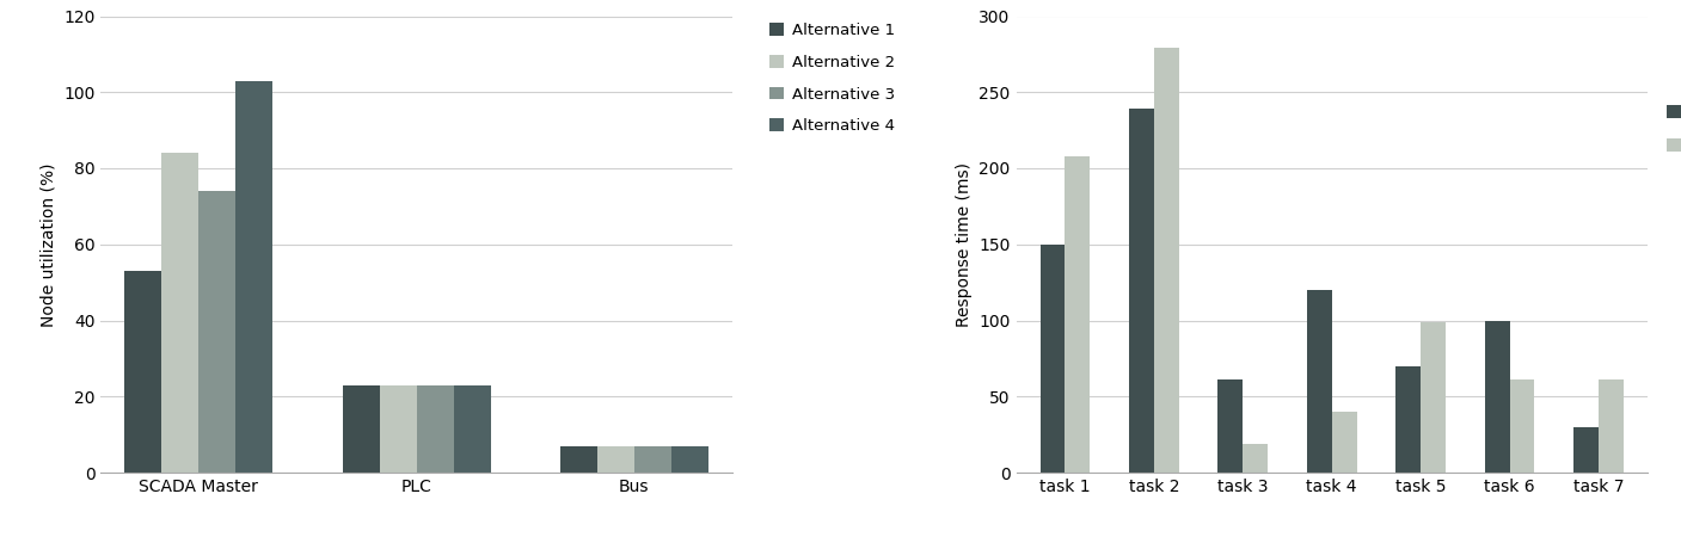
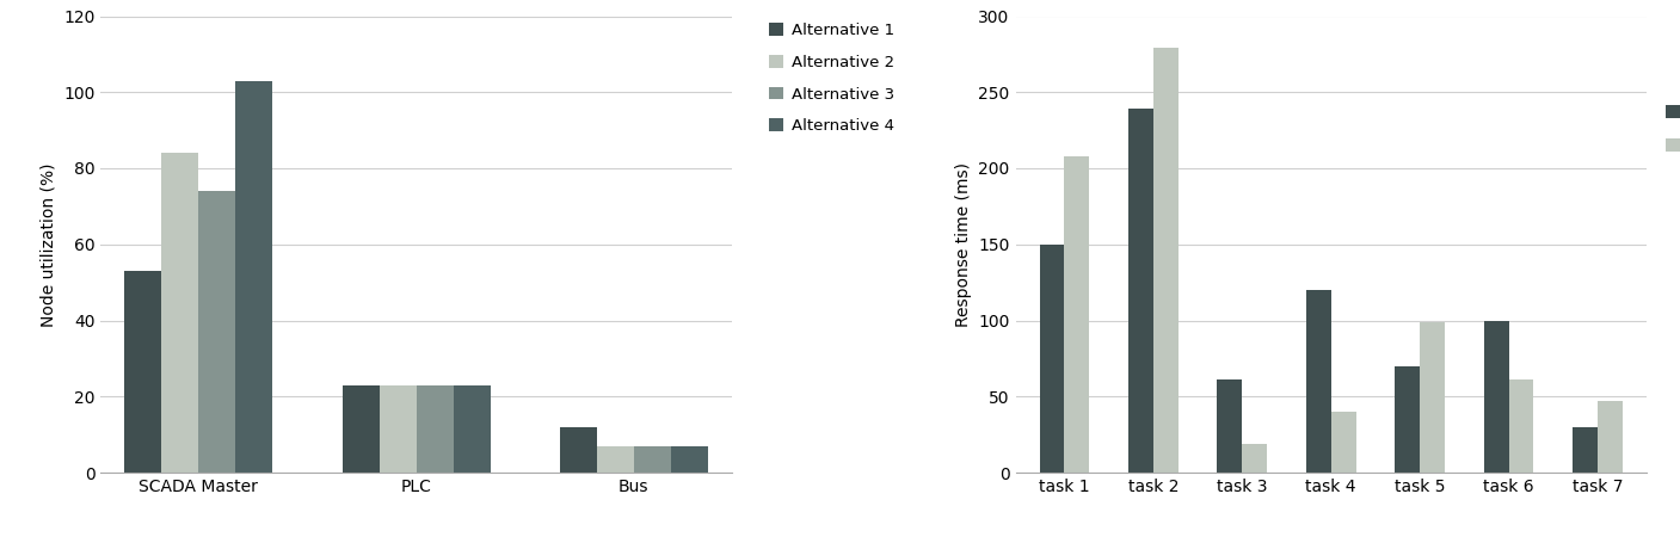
Alternative 1/Bus: 7 -> 12
Alternative 3/task 7: 61 -> 47
